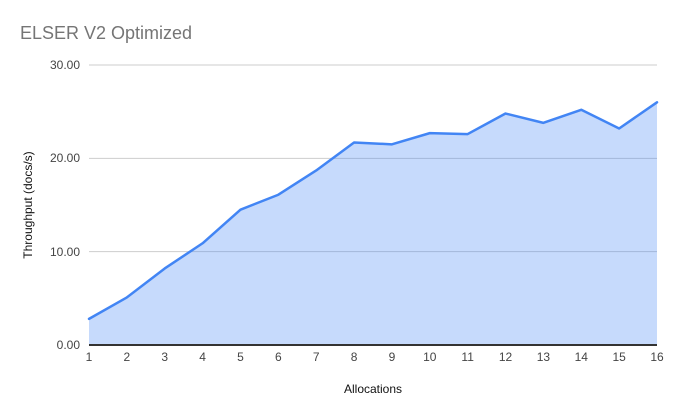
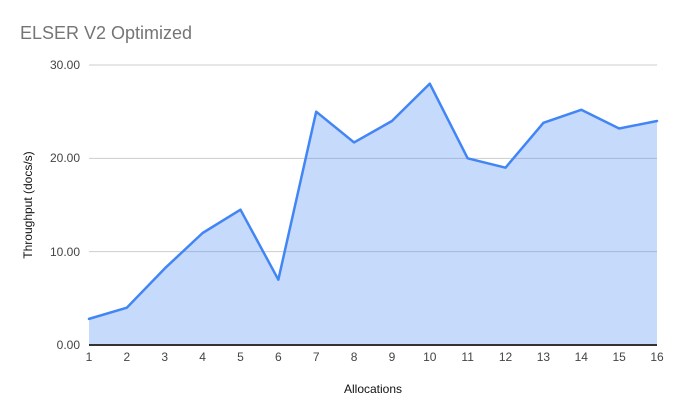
2: 5 -> 4
4: 11 -> 12
6: 16 -> 7
7: 19 -> 25
9: 22 -> 24
10: 23 -> 28
11: 23 -> 20
12: 25 -> 19
16: 26 -> 24
